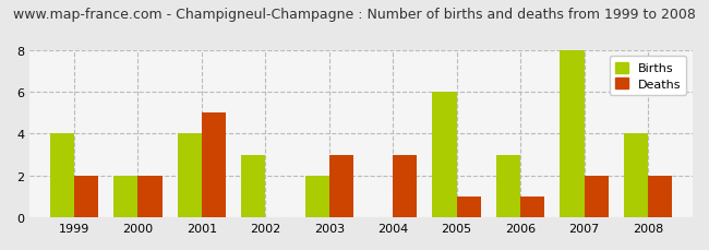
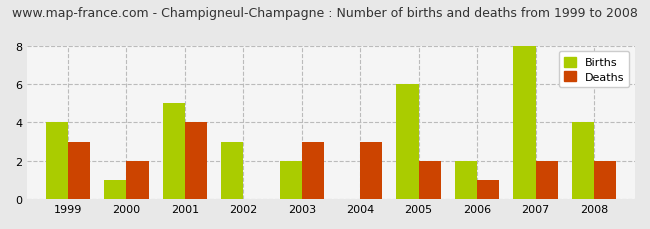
Deaths/1999: 2 -> 3
Births/2000: 2 -> 1
Births/2001: 4 -> 5
Deaths/2001: 5 -> 4
Deaths/2005: 1 -> 2
Births/2006: 3 -> 2
